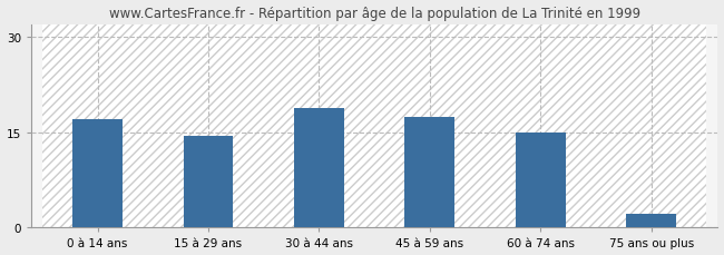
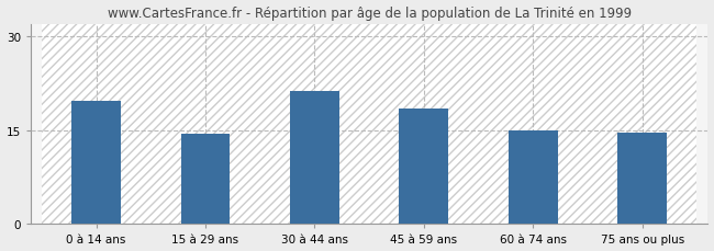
0 à 14 ans: 17.0 -> 19.6
30 à 44 ans: 18.8 -> 21.2
45 à 59 ans: 17.4 -> 18.4
75 ans ou plus: 2.2 -> 14.6
